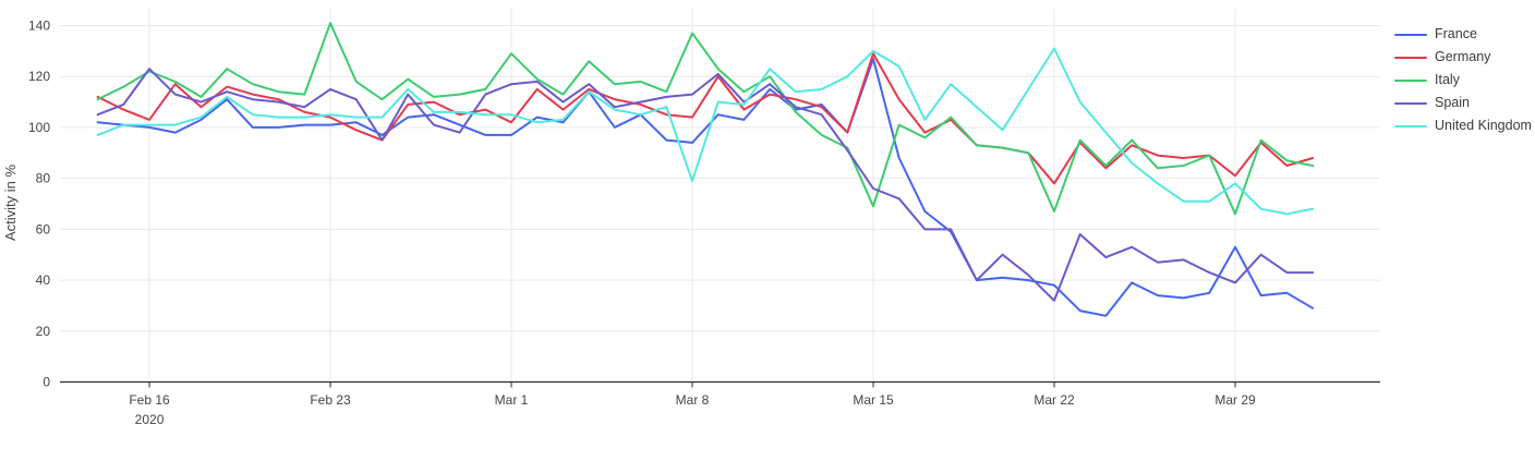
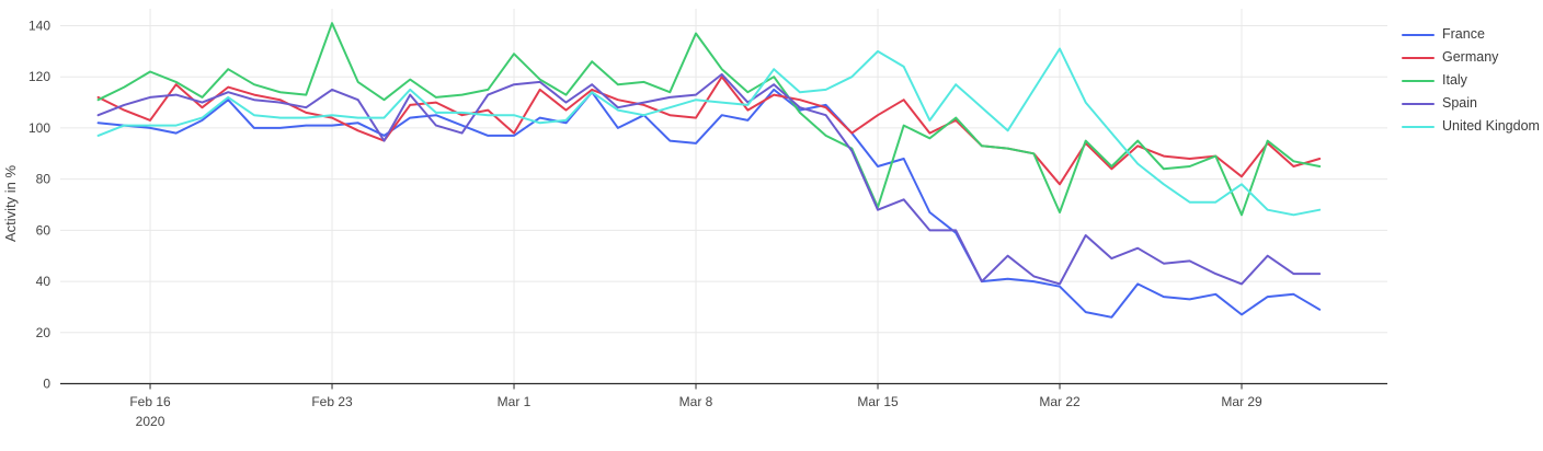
Spain/Feb 16: 123 -> 112
Germany/Mar 1: 102 -> 98
United Kingdom/Mar 8: 79 -> 111
France/Mar 15: 127 -> 85
Germany/Mar 15: 129 -> 105
Spain/Mar 15: 76 -> 68
Spain/Mar 22: 32 -> 39
France/Mar 29: 53 -> 27
